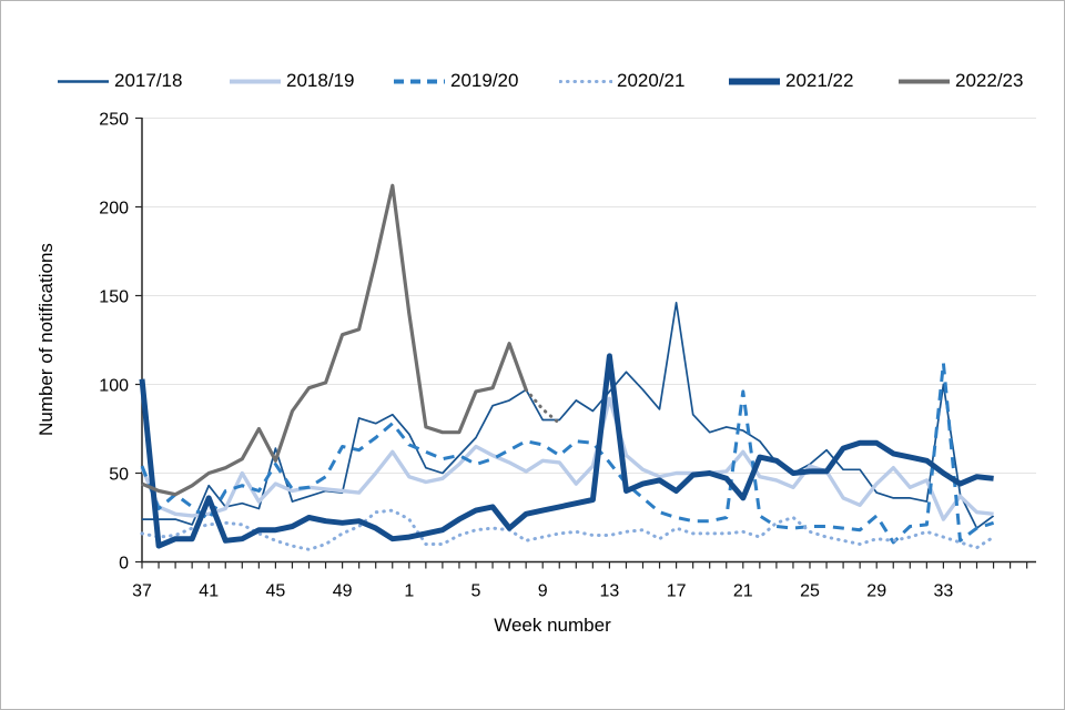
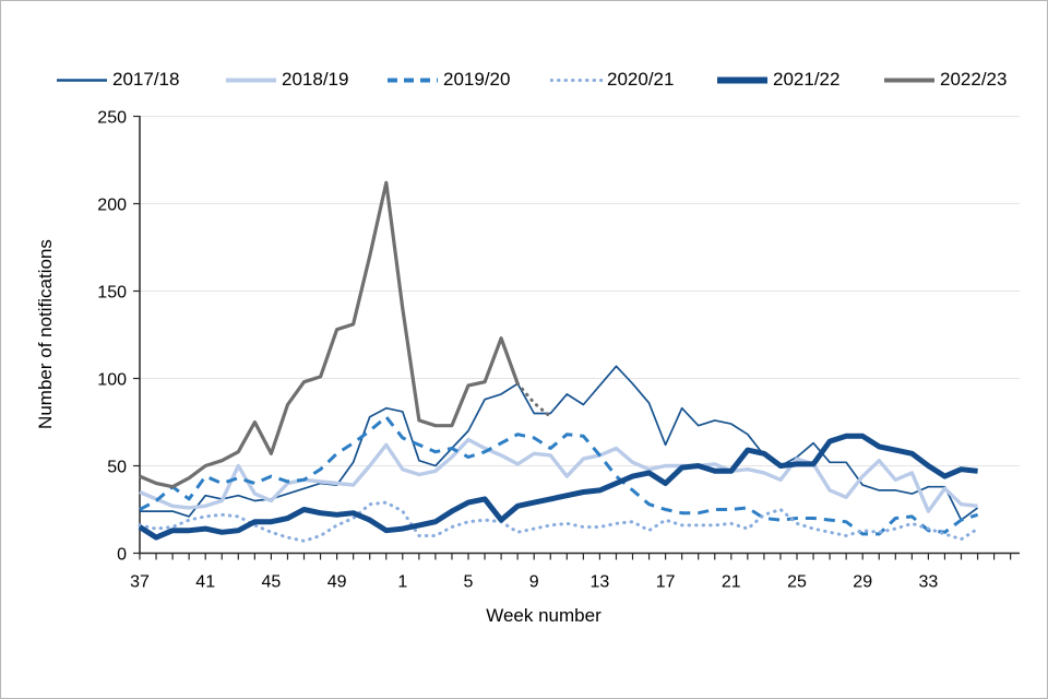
2018/19/37: 53 -> 35
2019/20/37: 54 -> 25
2021/22/37: 103 -> 15
2017/18/41: 43 -> 33
2019/20/41: 24 -> 44
2021/22/41: 36 -> 14
2017/18/45: 64 -> 31
2018/19/45: 44 -> 30
2019/20/45: 55 -> 44
2019/20/49: 65 -> 57
2017/18/50: 81 -> 52
2017/18/1: 72 -> 81
2018/19/13: 92 -> 56
2021/22/13: 116 -> 36
2017/18/17: 146 -> 62
2018/19/21: 62 -> 47
2019/20/21: 96 -> 25
2021/22/21: 36 -> 47
2019/20/29: 26 -> 11
2017/18/33: 100 -> 38
2019/20/33: 112 -> 13
